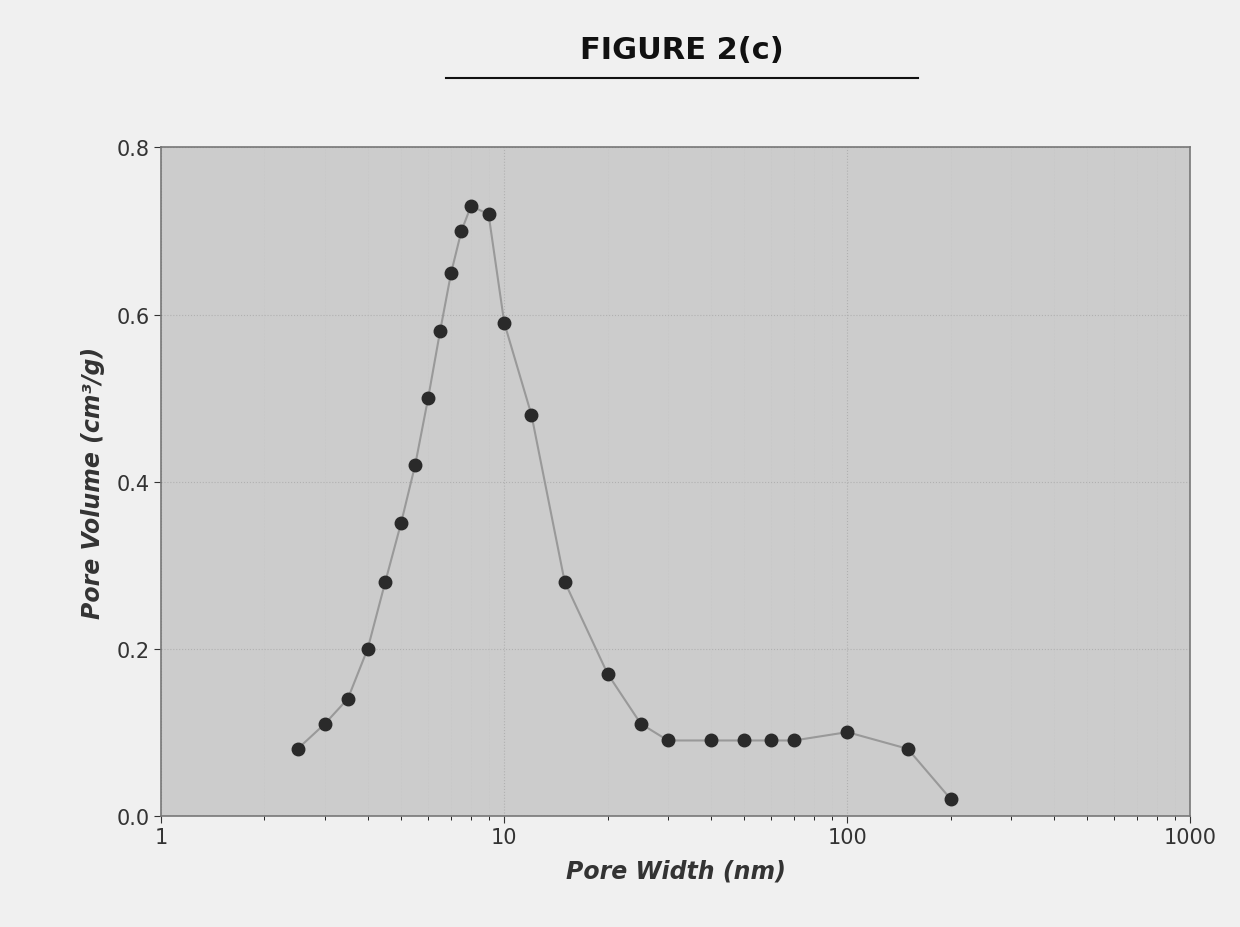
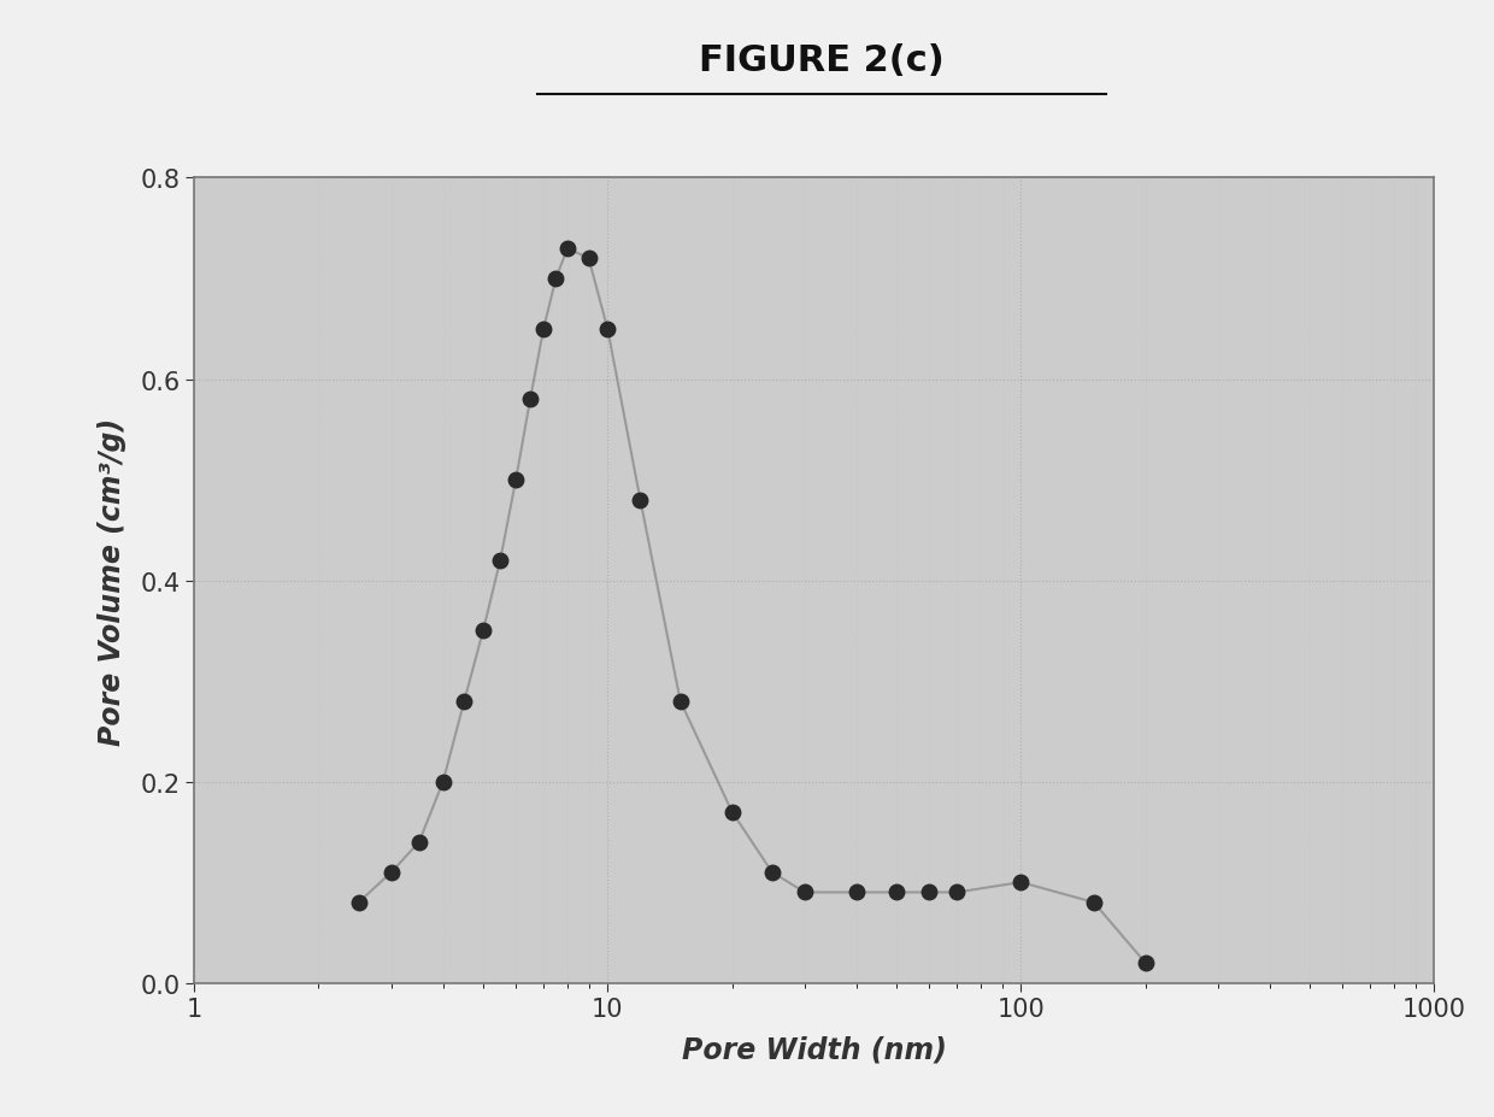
10: 0.59 -> 0.65
